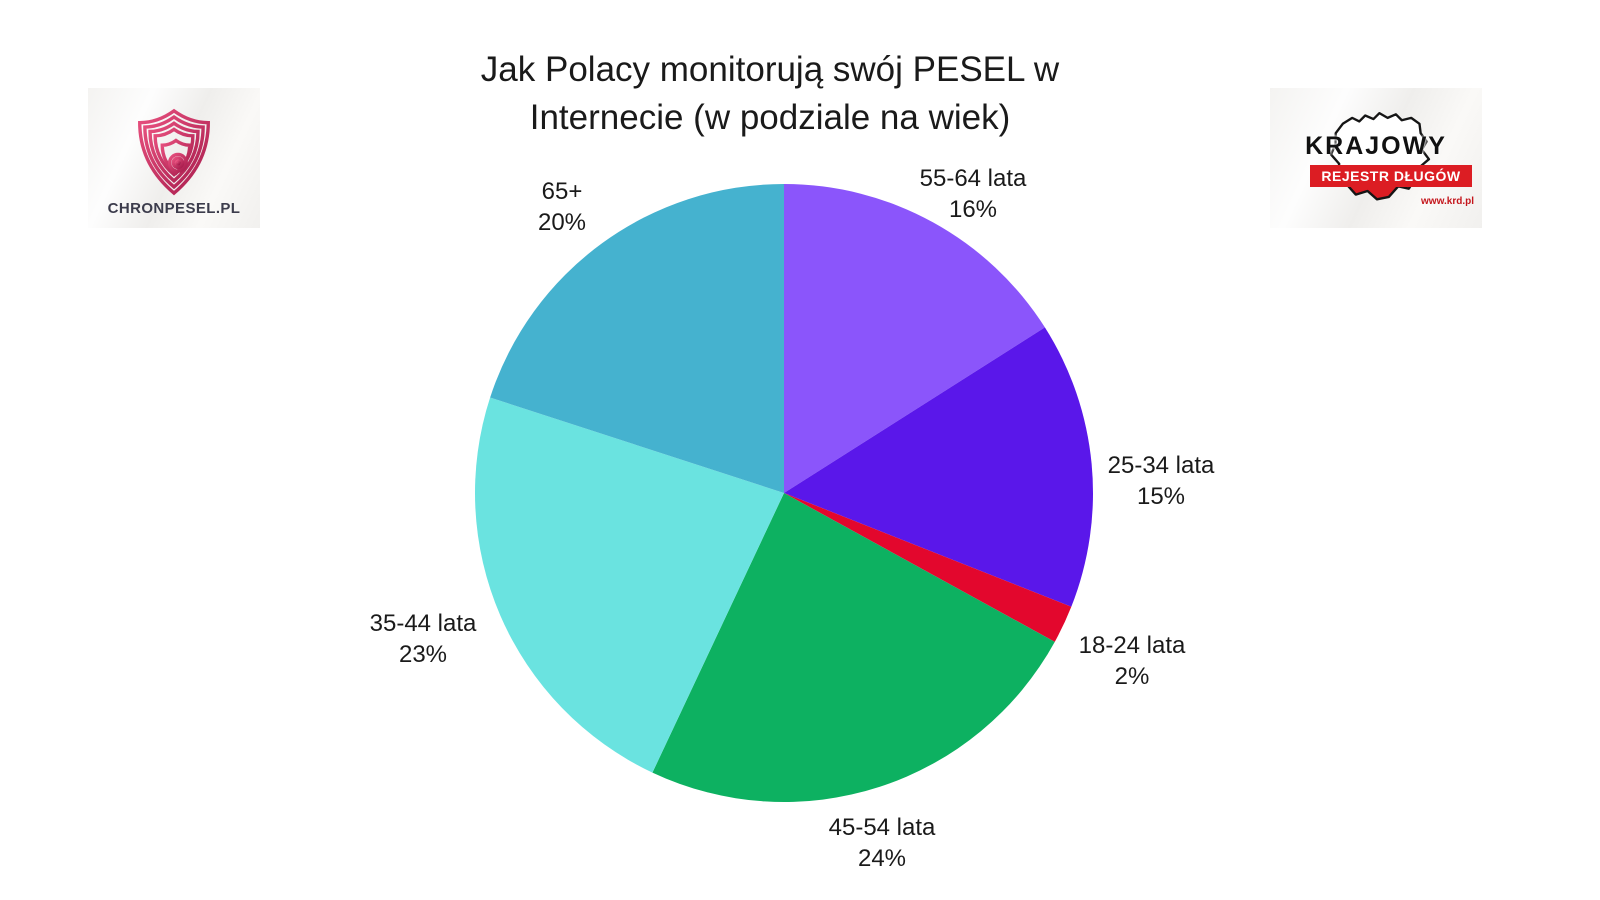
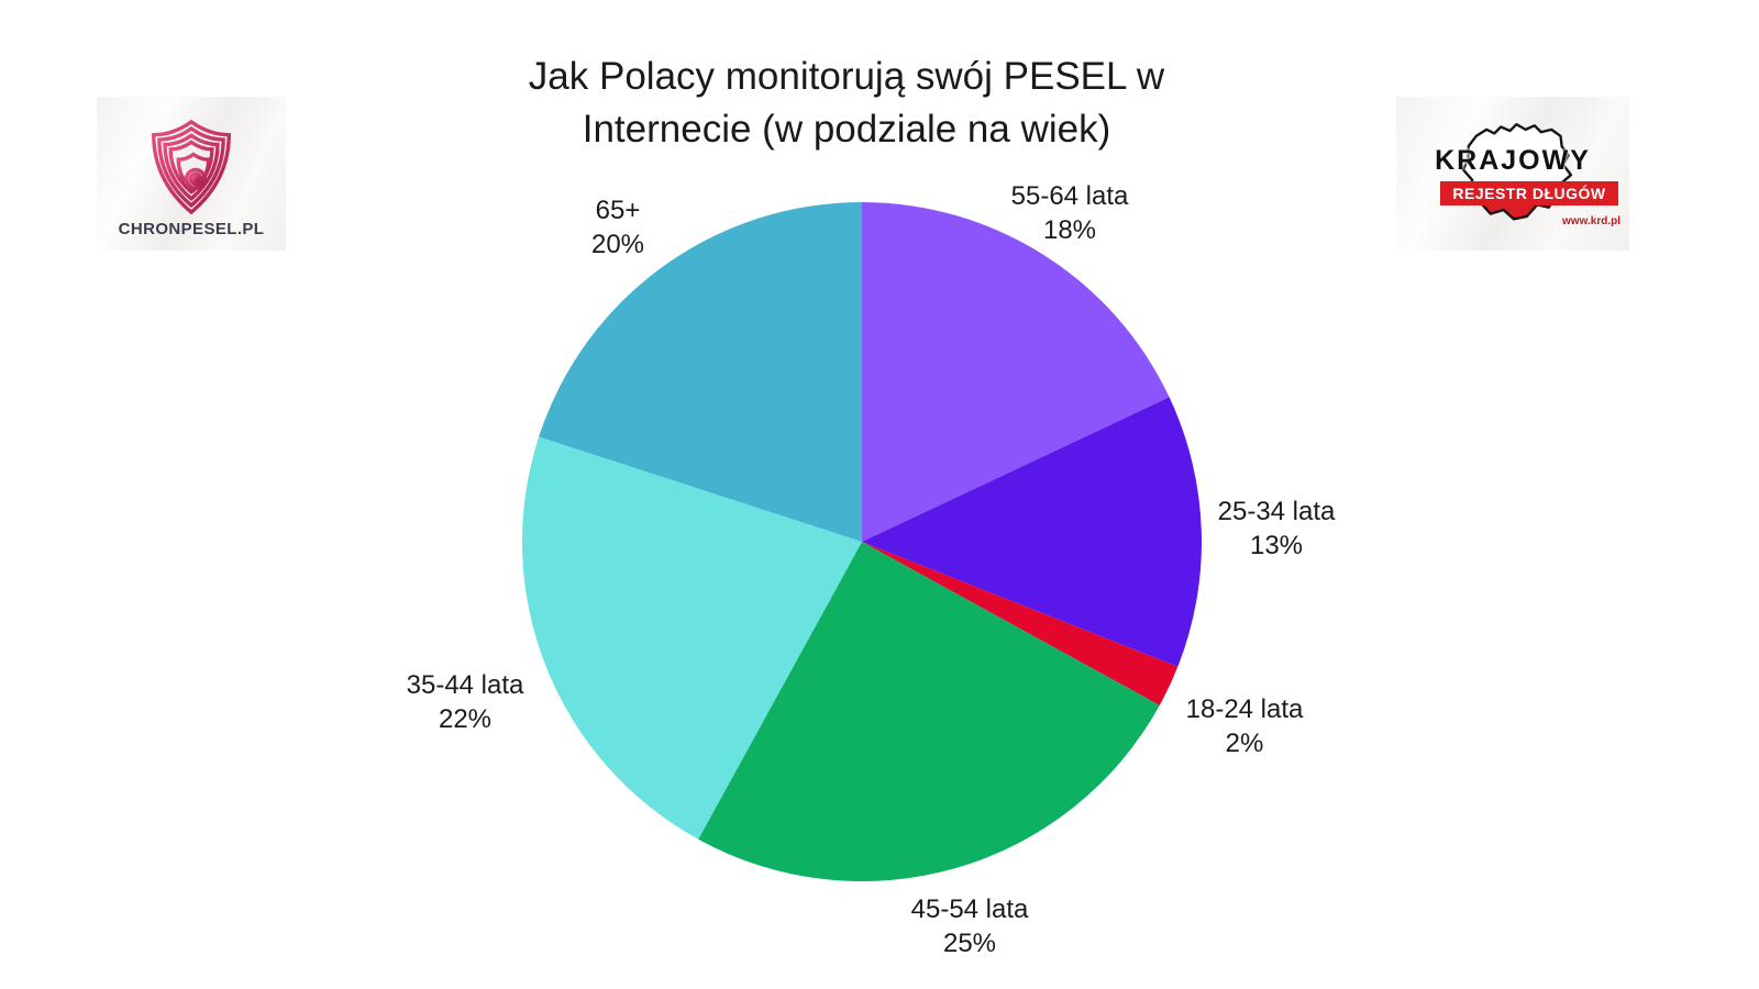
55-64 lata: 16% -> 18%
25-34 lata: 15% -> 13%
45-54 lata: 24% -> 25%
35-44 lata: 23% -> 22%
